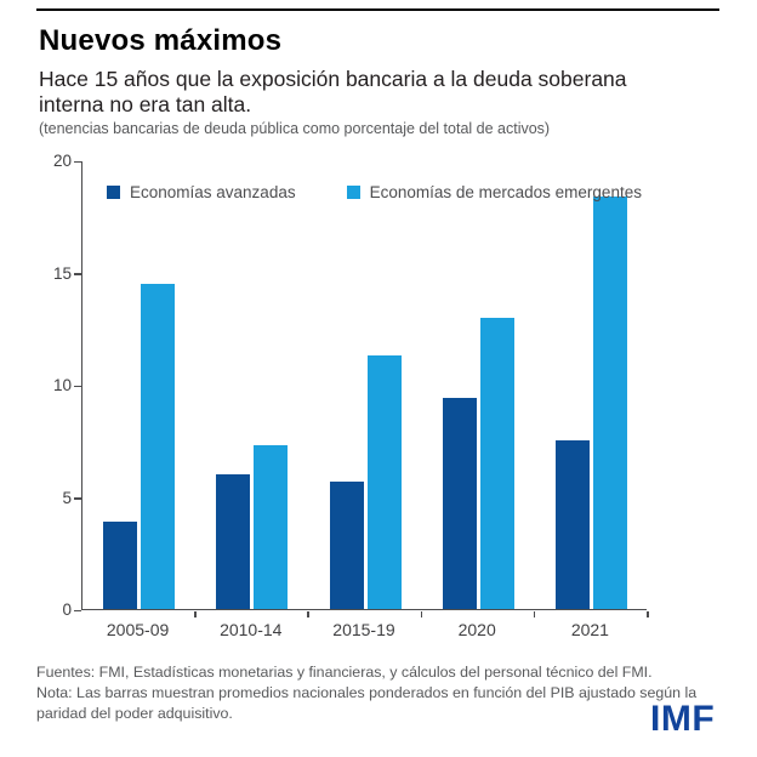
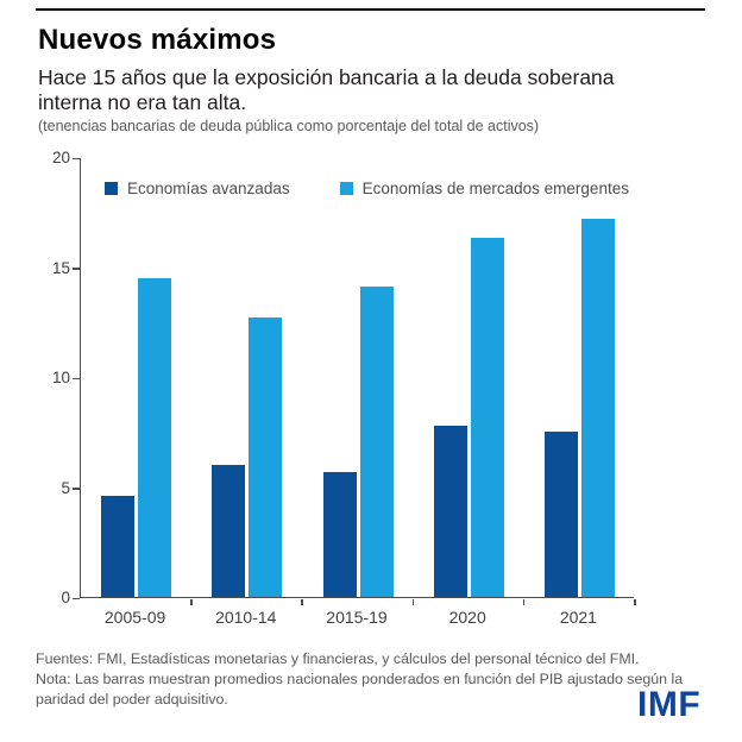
Economías avanzadas/2005-09: 3.9 -> 4.6
Economías de mercados emergentes/2010-14: 7.3 -> 12.7
Economías de mercados emergentes/2015-19: 11.3 -> 14.1
Economías avanzadas/2020: 9.4 -> 7.8
Economías de mercados emergentes/2020: 13.0 -> 16.3
Economías de mercados emergentes/2021: 18.4 -> 17.2
